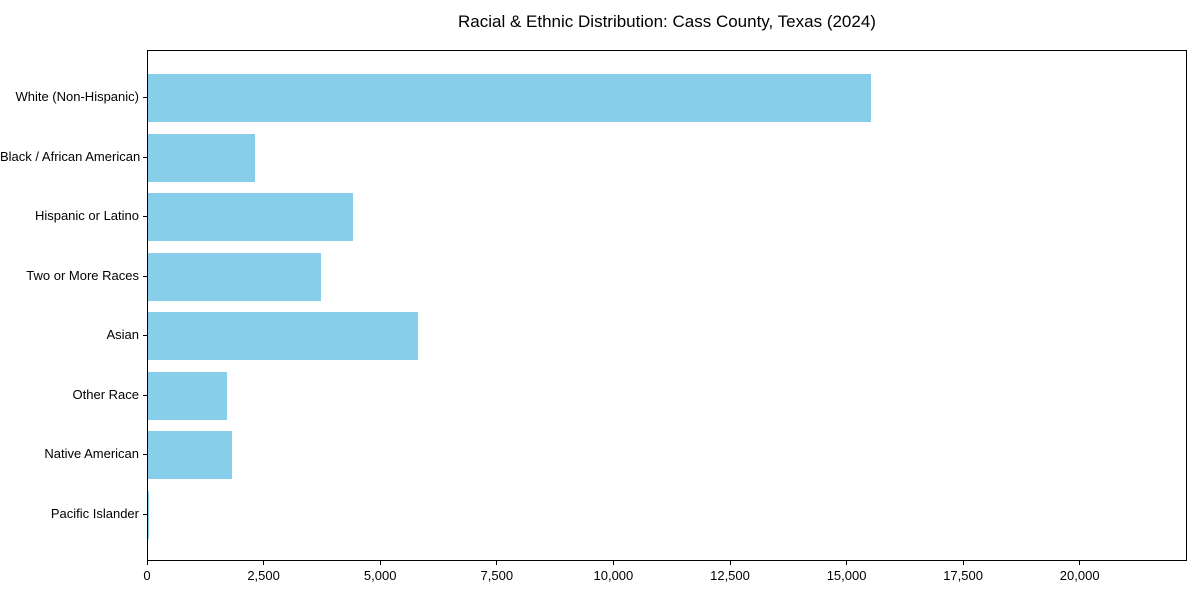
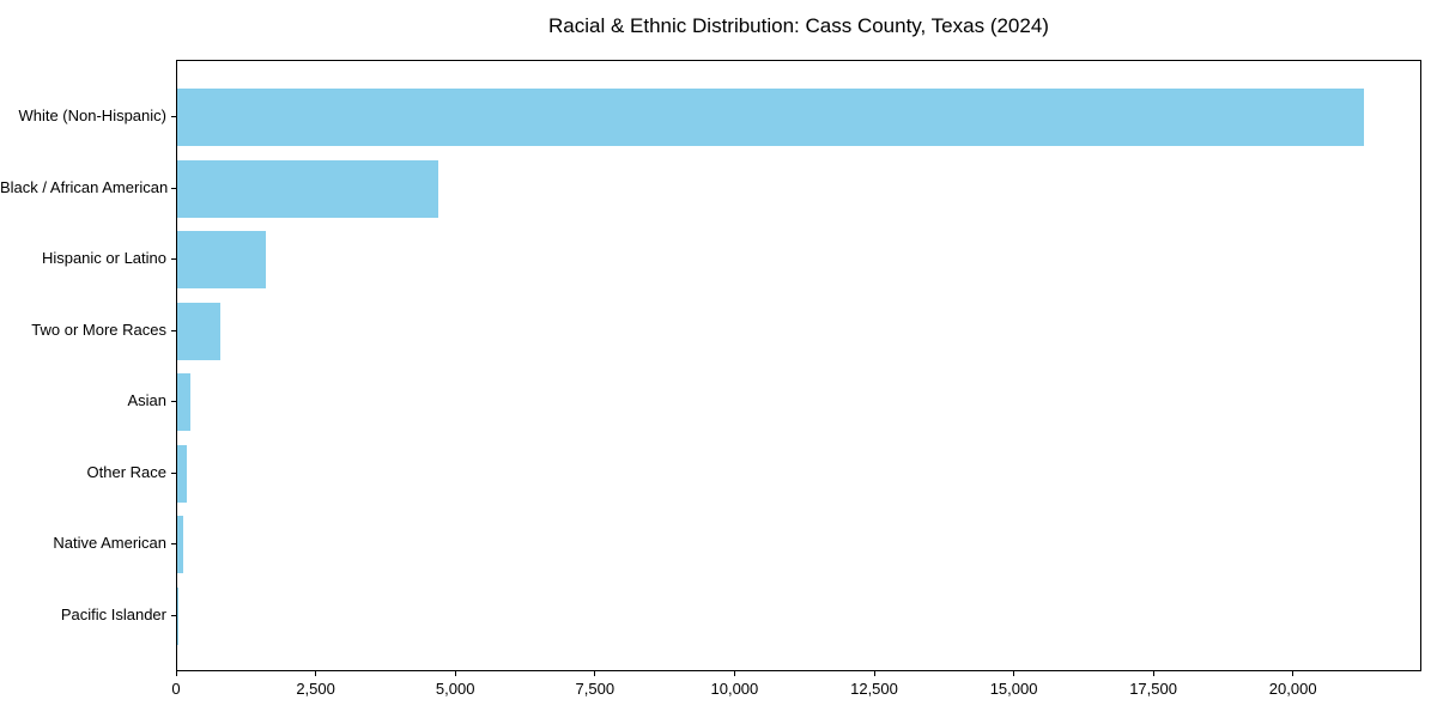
White (Non-Hispanic): 15500 -> 21200
Black / African American: 2300 -> 4700
Hispanic or Latino: 4400 -> 1600
Two or More Races: 3700 -> 800
Asian: 5800 -> 200
Other Race: 1700 -> 200
Native American: 1800 -> 100
